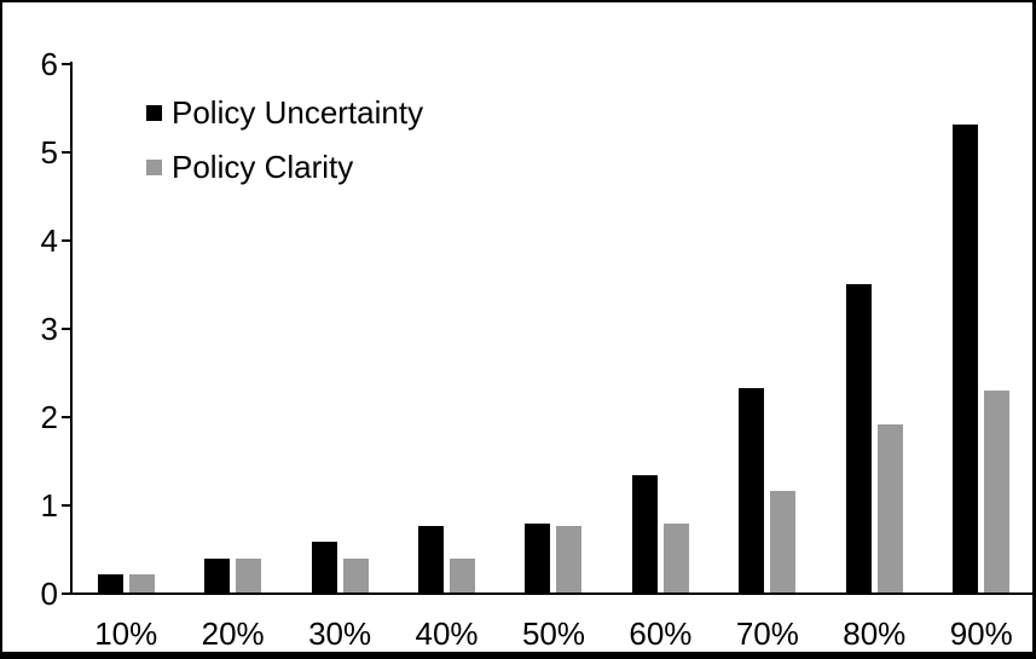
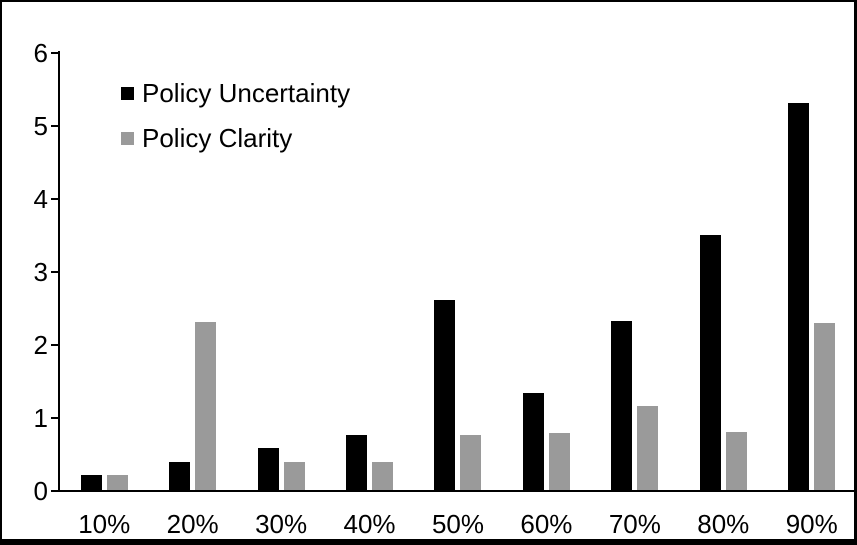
Policy Clarity/20%: 0.4 -> 2.3
Policy Uncertainty/50%: 0.8 -> 2.6
Policy Clarity/80%: 1.9 -> 0.8
